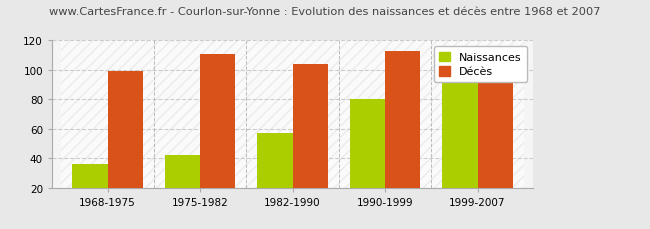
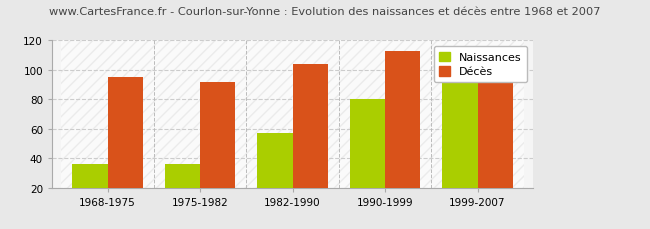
Décès/1968-1975: 99 -> 95
Naissances/1975-1982: 42 -> 36
Décès/1975-1982: 111 -> 92
